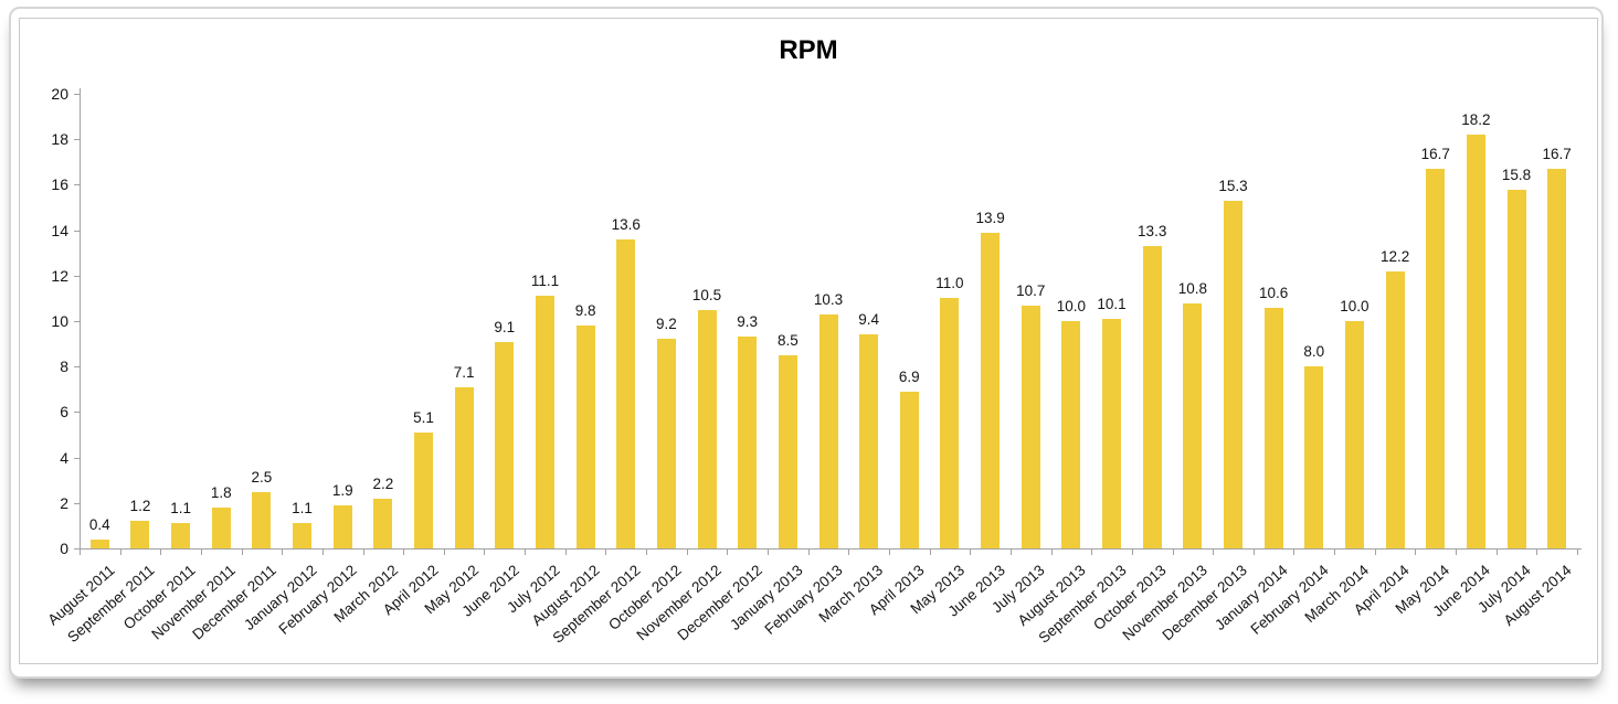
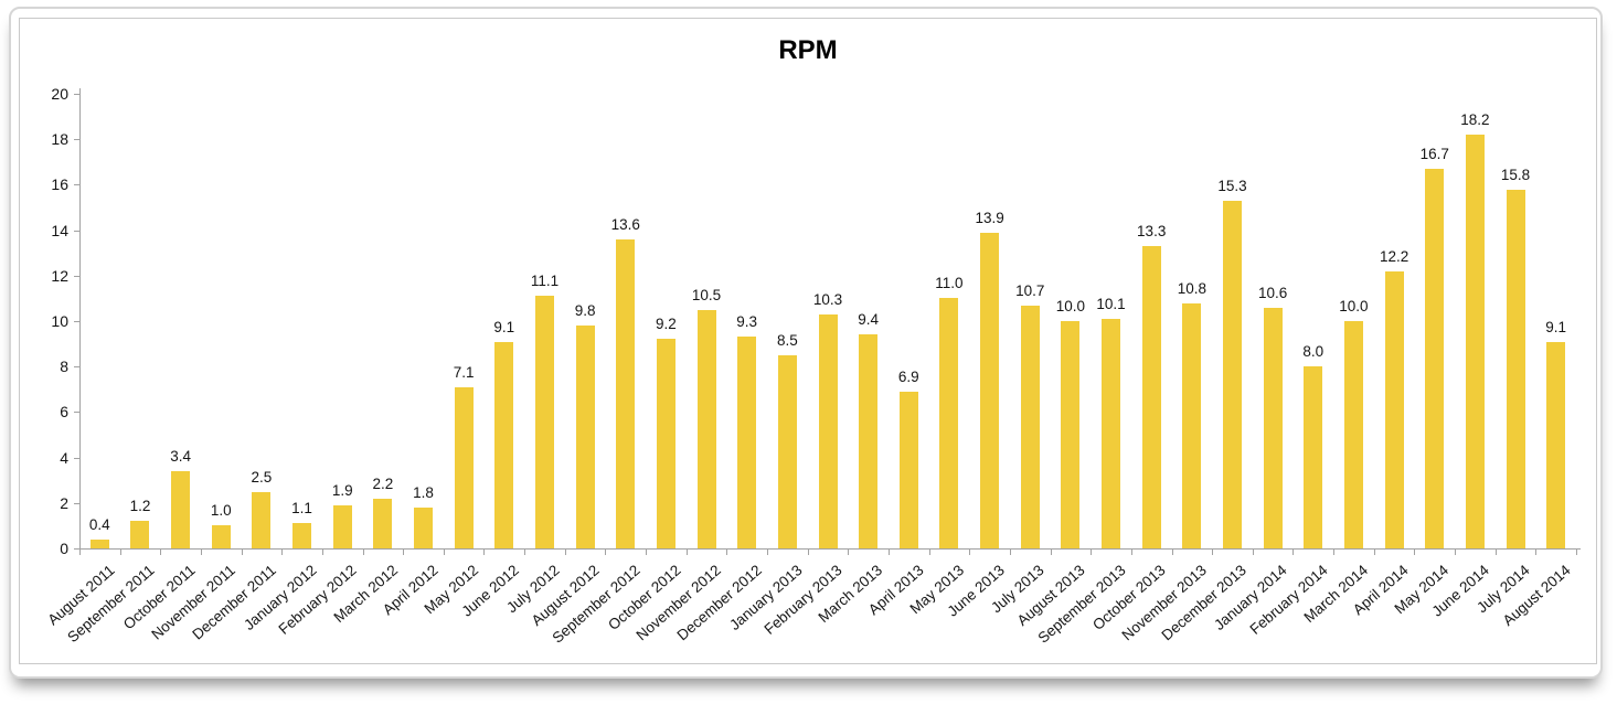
October 2011: 1.1 -> 3.4
November 2011: 1.8 -> 1.0
April 2012: 5.1 -> 1.8
August 2014: 16.7 -> 9.1
